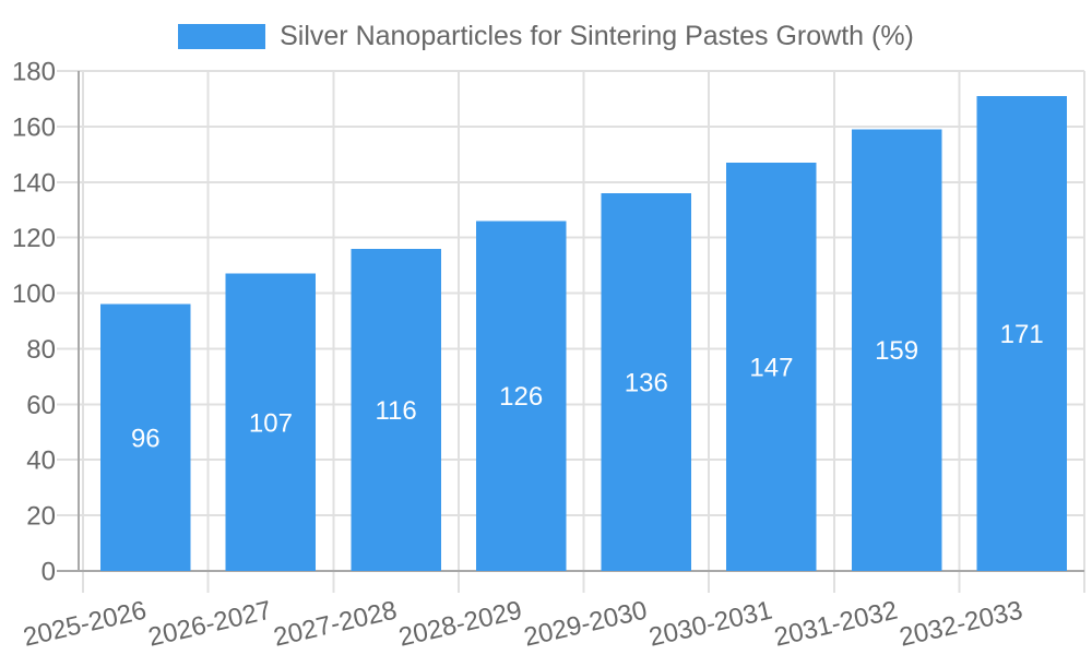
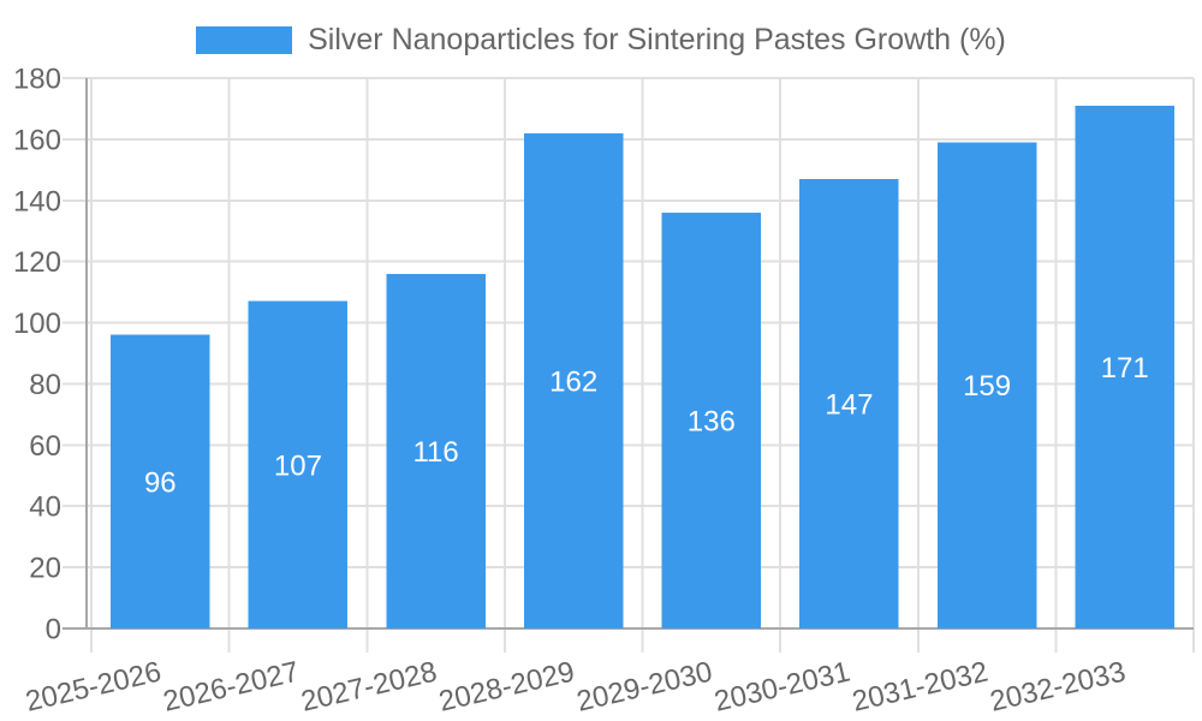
2028-2029: 126 -> 162
